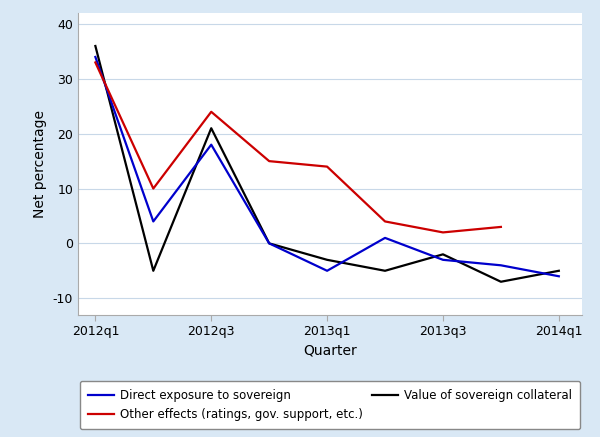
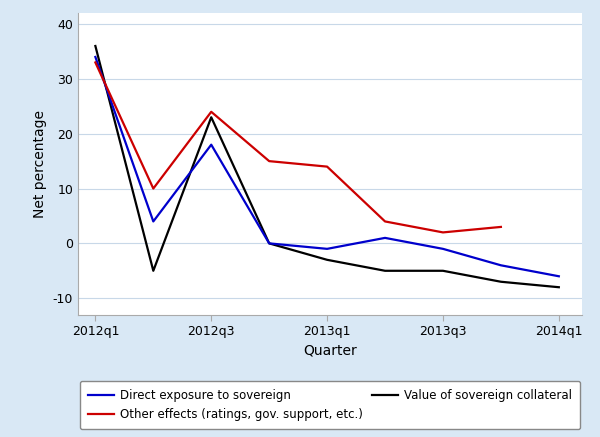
Value of sovereign collateral/2012q3: 21 -> 23
Direct exposure to sovereign/2013q1: -5 -> -1
Direct exposure to sovereign/2013q3: -3 -> -1
Value of sovereign collateral/2013q3: -2 -> -5
Value of sovereign collateral/2014q1: -5 -> -8
